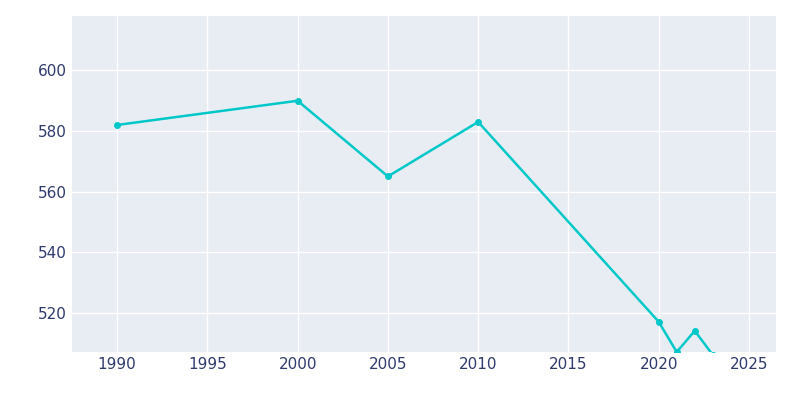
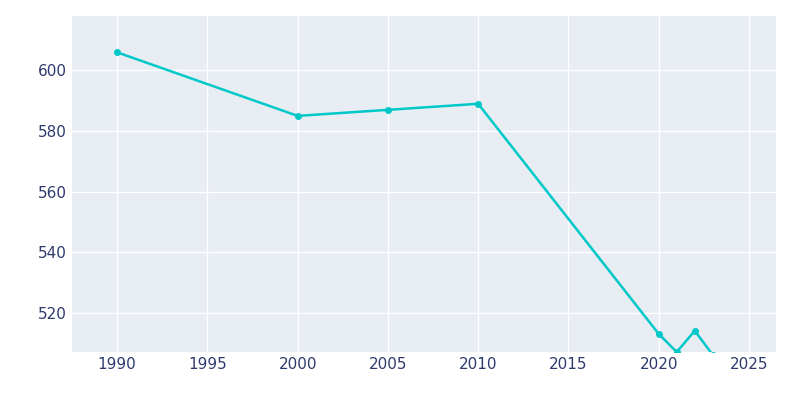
1990: 582 -> 606
2000: 590 -> 585
2005: 565 -> 587
2010: 583 -> 589
2020: 517 -> 513
